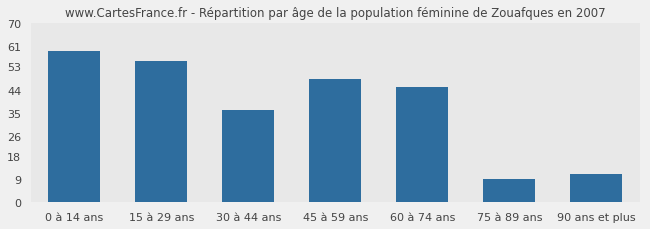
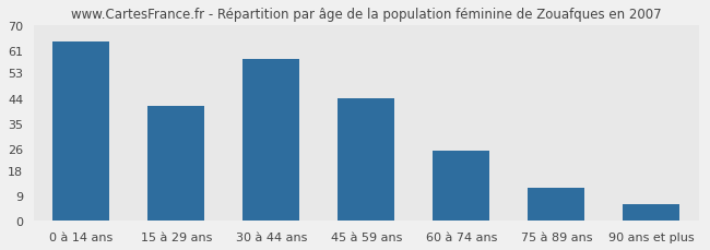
0 à 14 ans: 59 -> 64
15 à 29 ans: 55 -> 41
30 à 44 ans: 36 -> 58
45 à 59 ans: 48 -> 44
60 à 74 ans: 45 -> 25
75 à 89 ans: 9 -> 12
90 ans et plus: 11 -> 6
